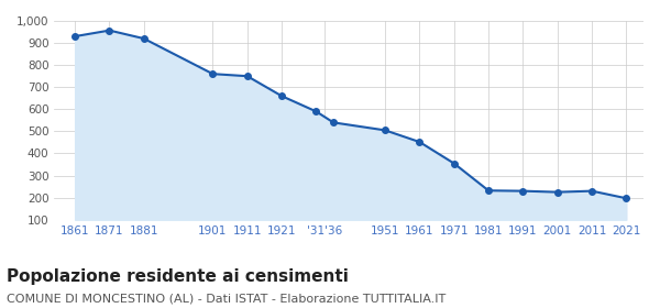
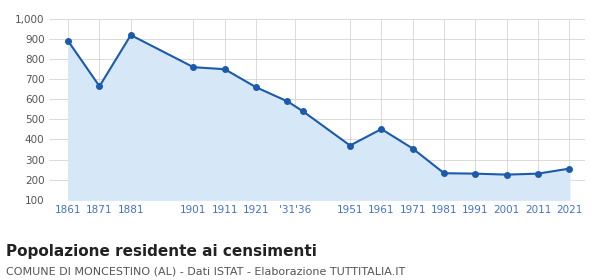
1861: 930 -> 890
1871: 957 -> 665
1951: 505 -> 370
2021: 197 -> 255
